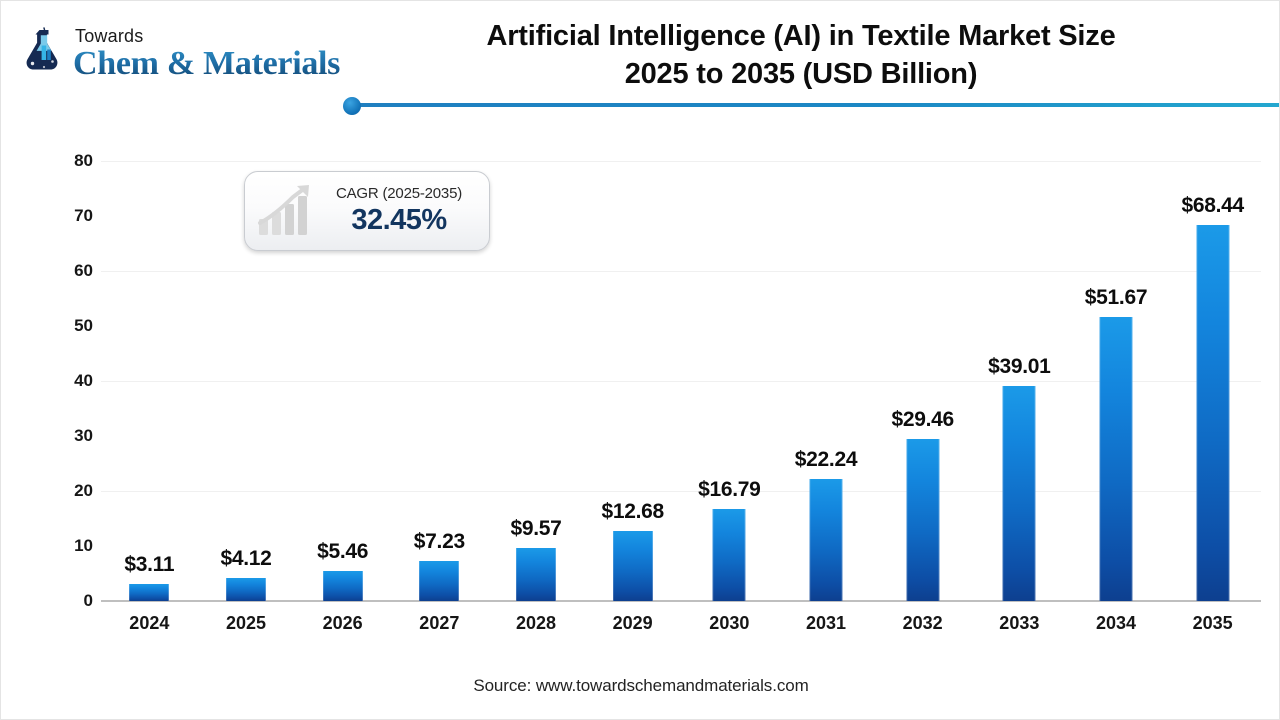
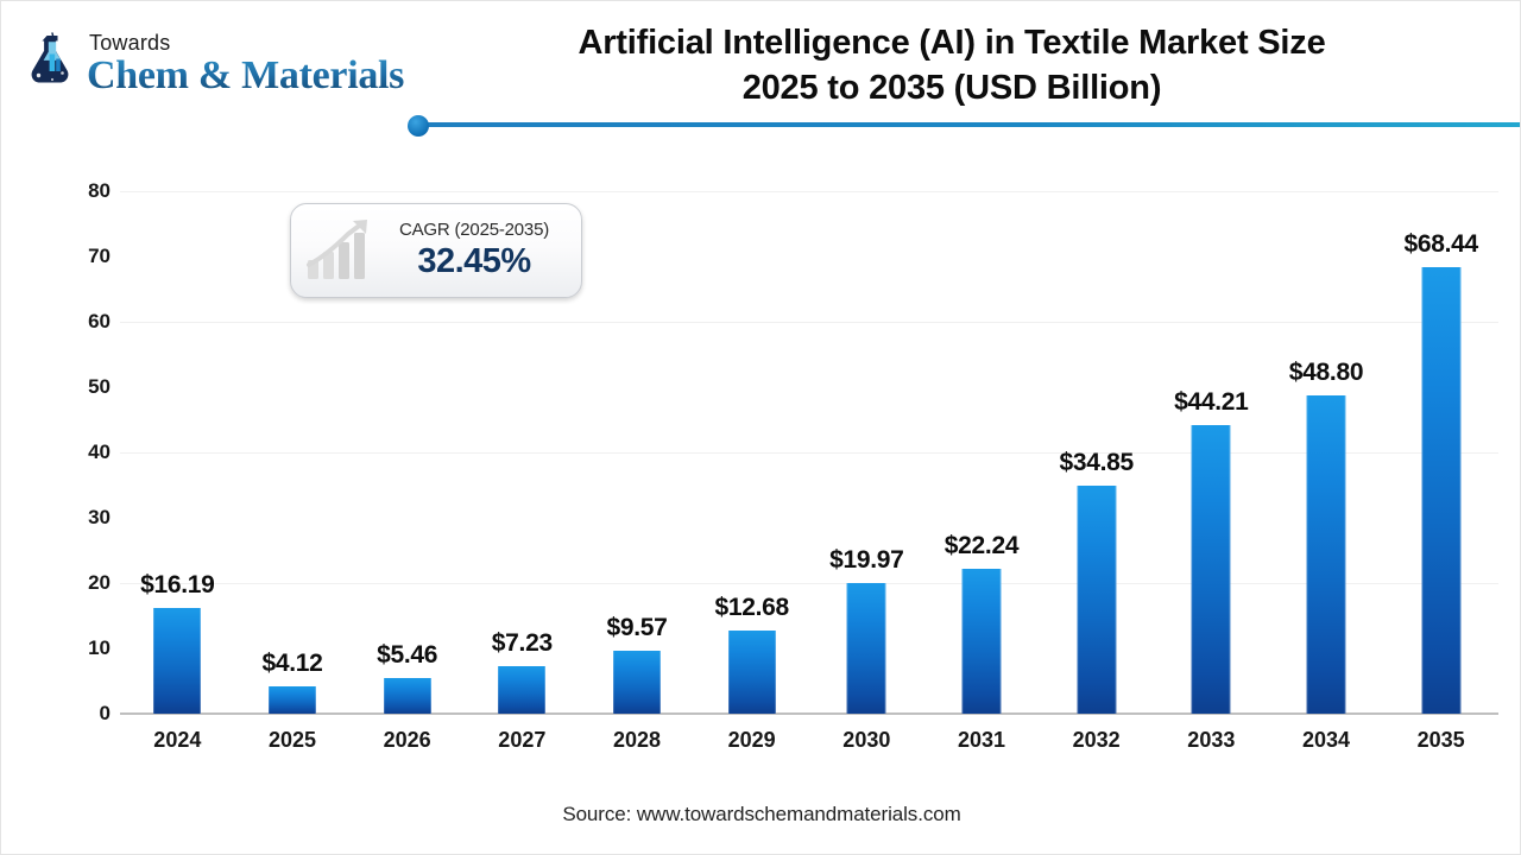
2024: $3.11 -> $16.19
2030: $16.79 -> $19.97
2032: $29.46 -> $34.85
2033: $39.01 -> $44.21
2034: $51.67 -> $48.80
